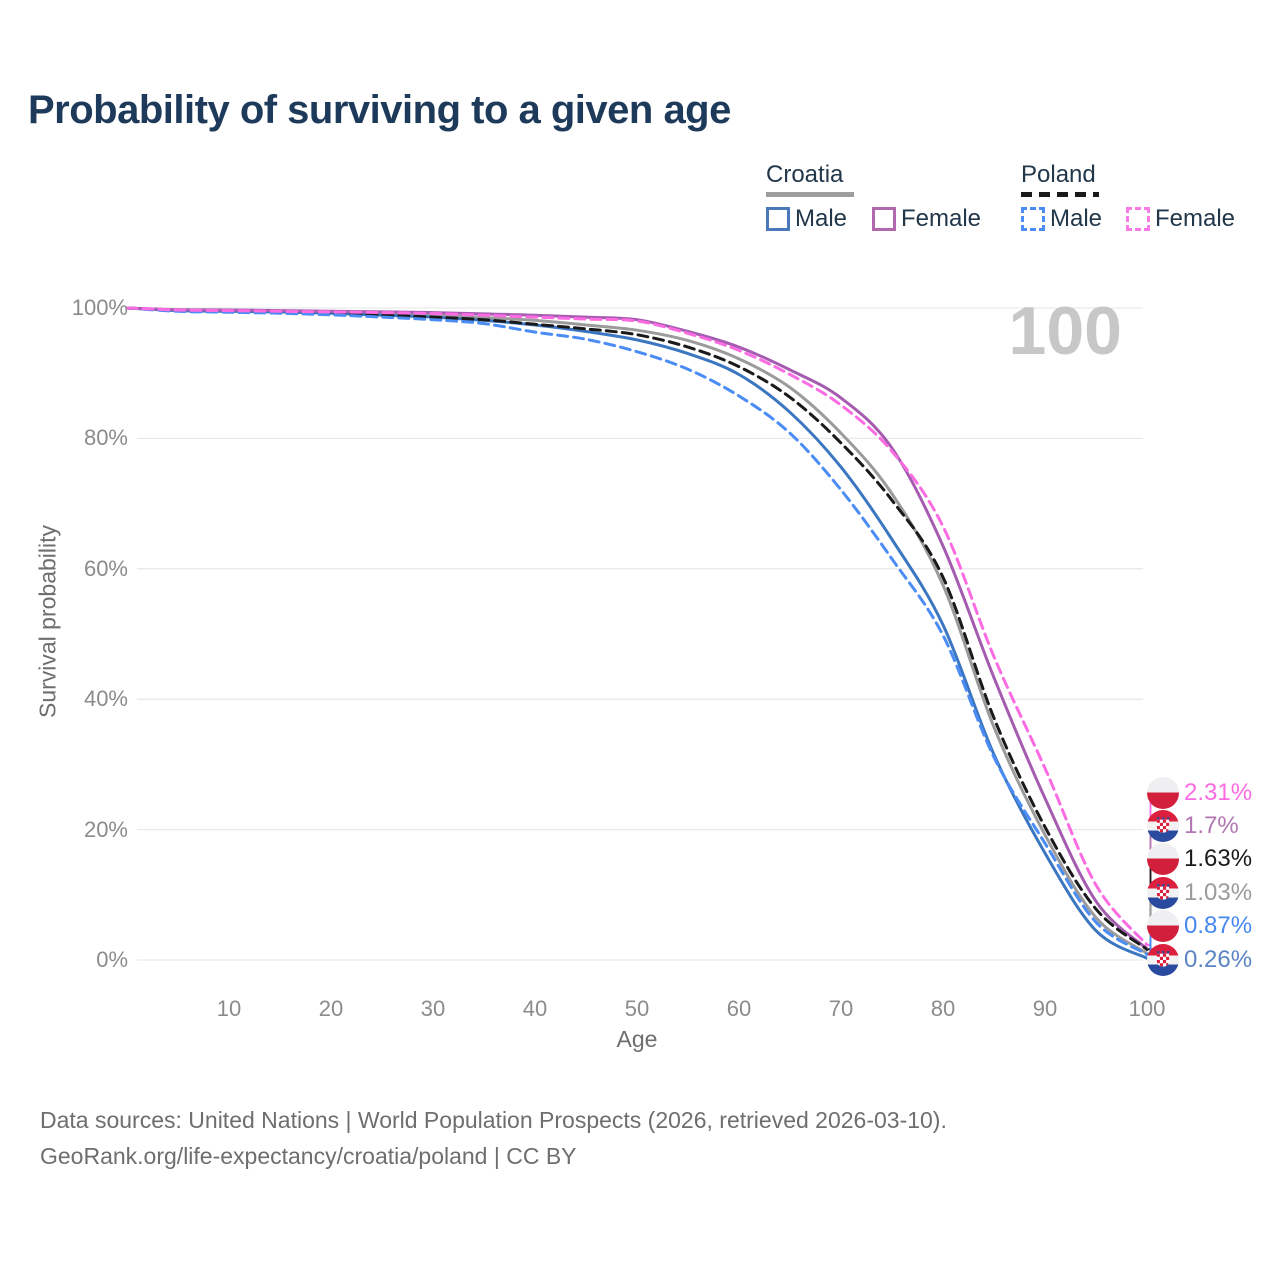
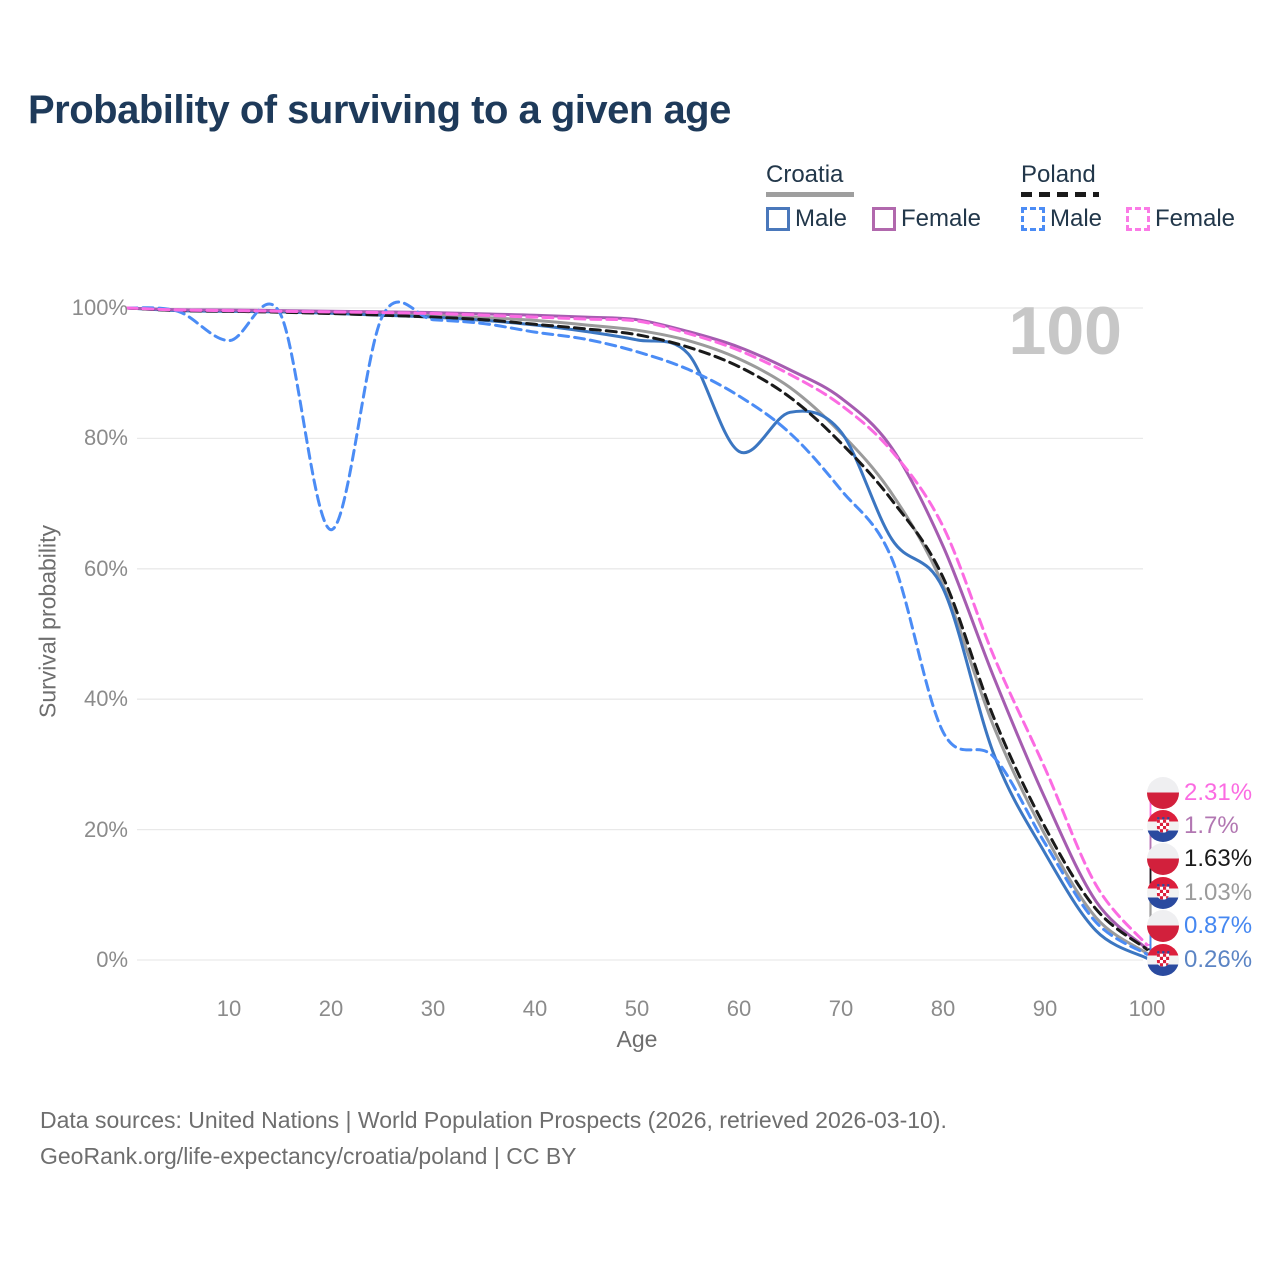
Poland Male/10: 99% -> 95%
Poland Male/20: 99% -> 66%
Croatia Male/60: 90% -> 78%
Croatia Male/70: 76% -> 81%
Croatia Male/80: 51% -> 57%
Poland Male/80: 50% -> 35%
